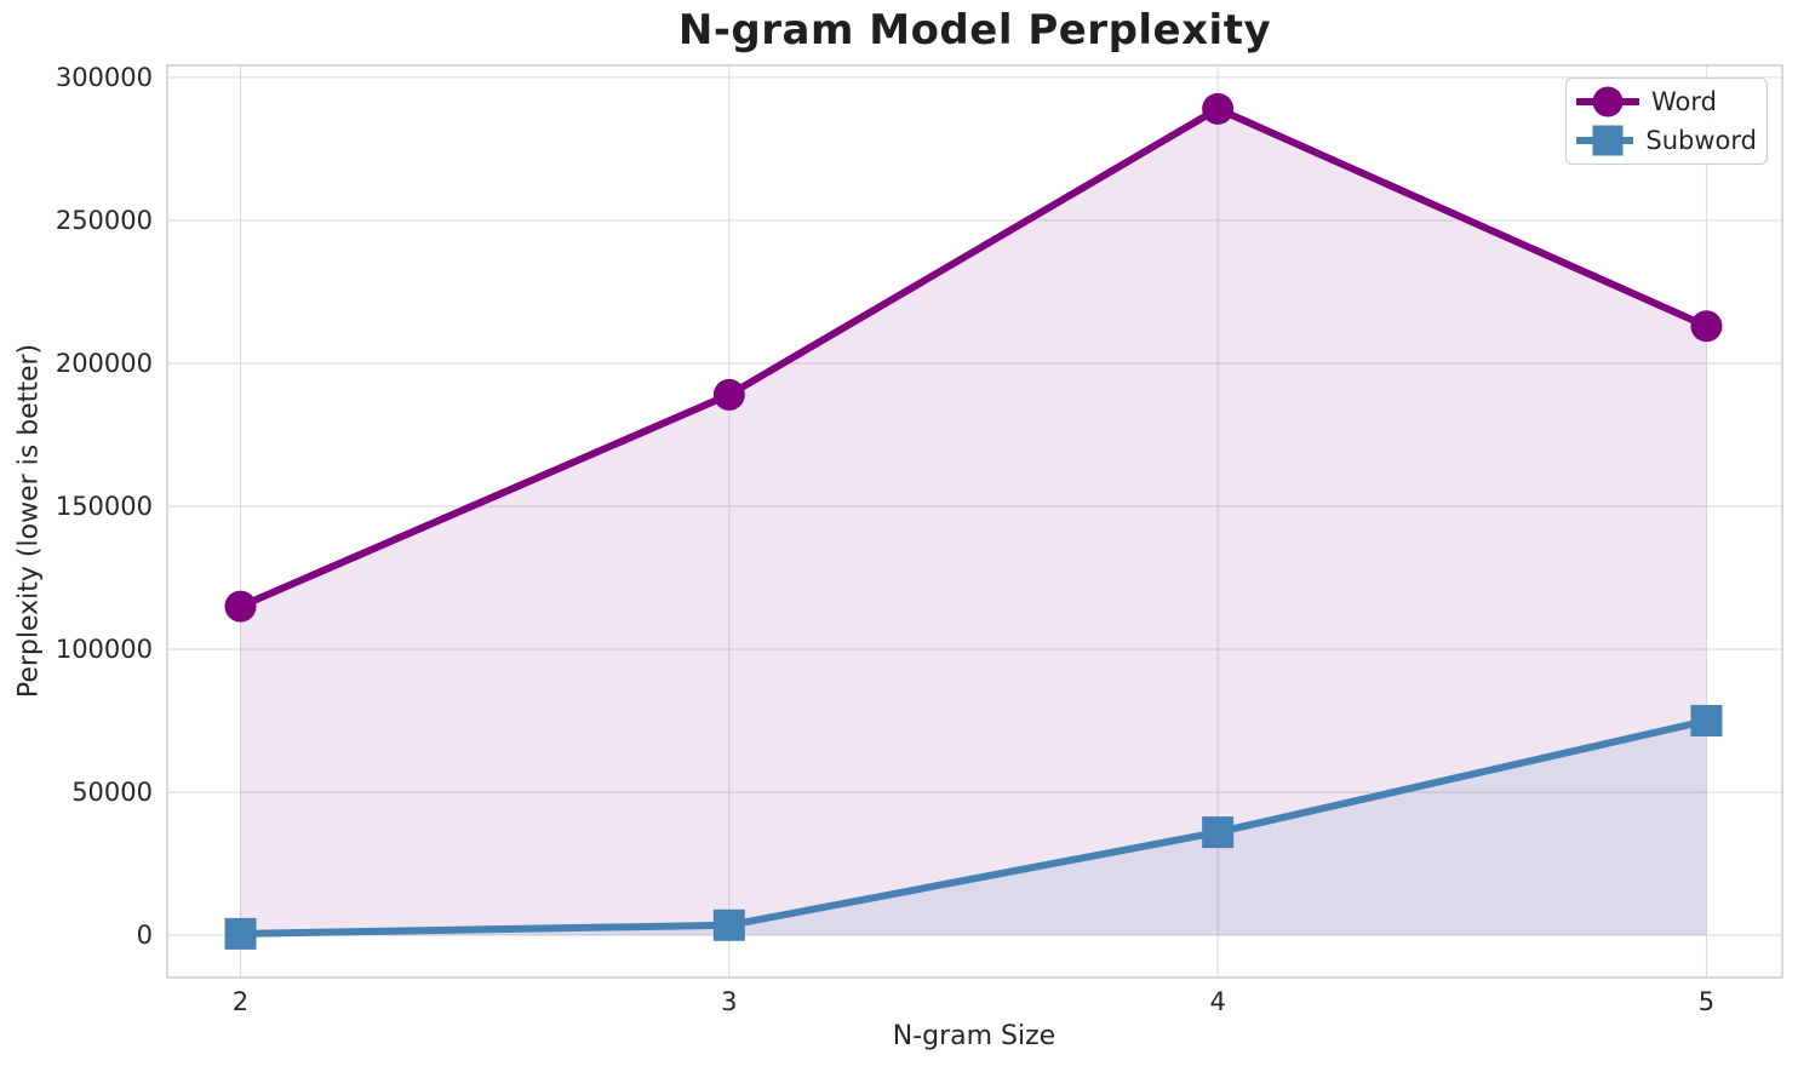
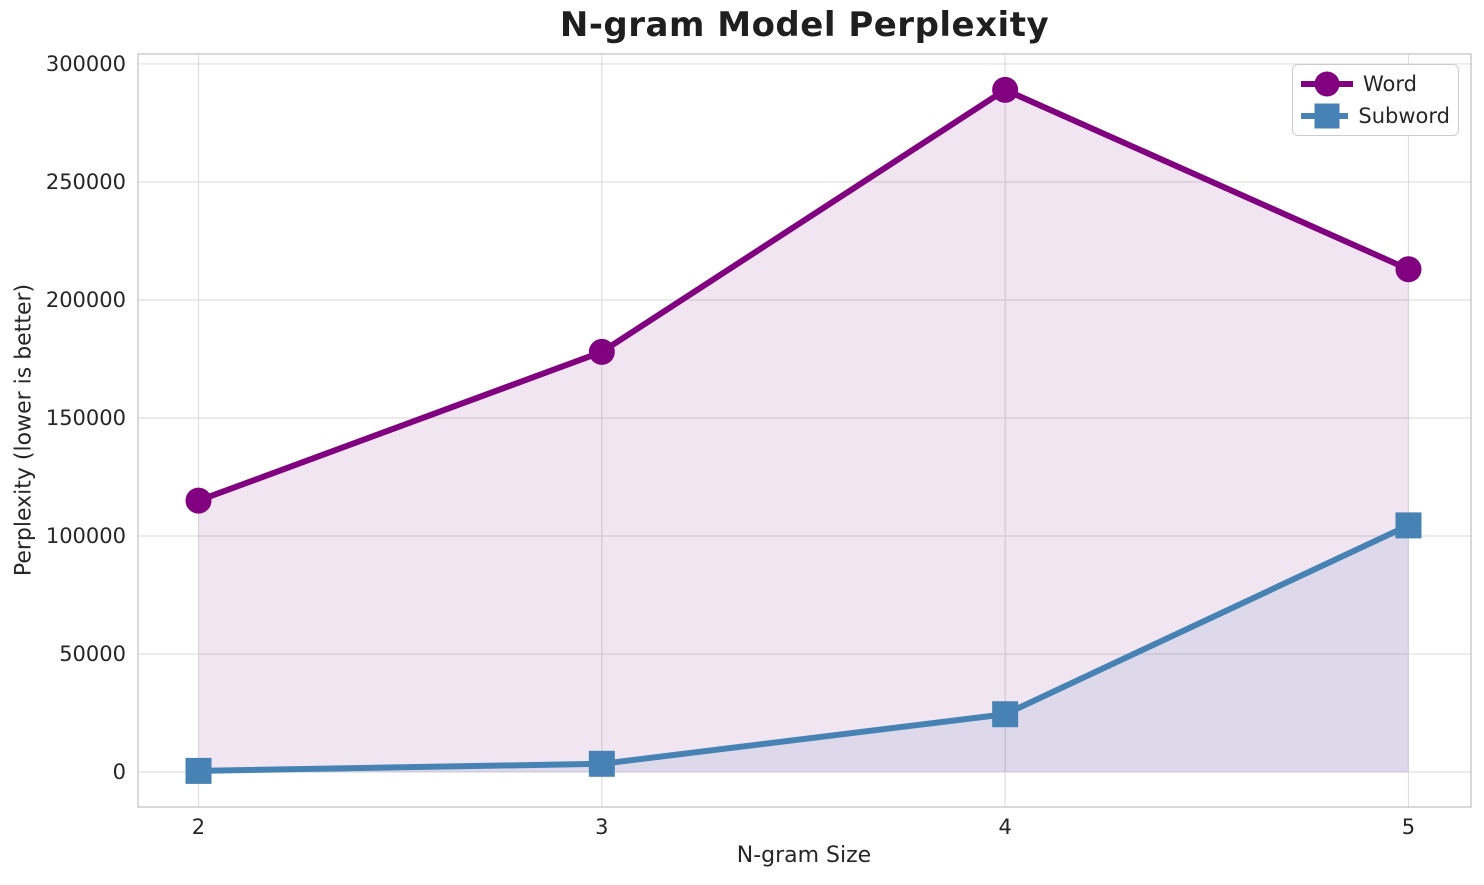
Word/3: 189000 -> 178000
Subword/4: 36000 -> 24000
Subword/5: 75000 -> 104000
